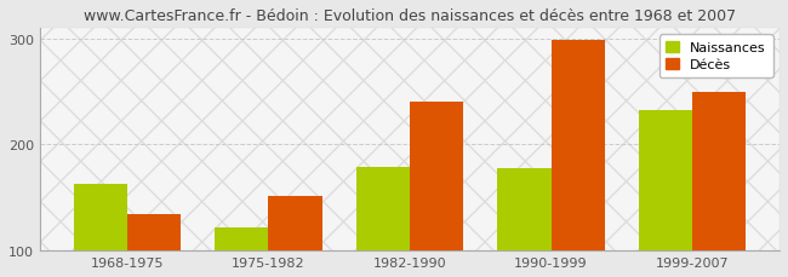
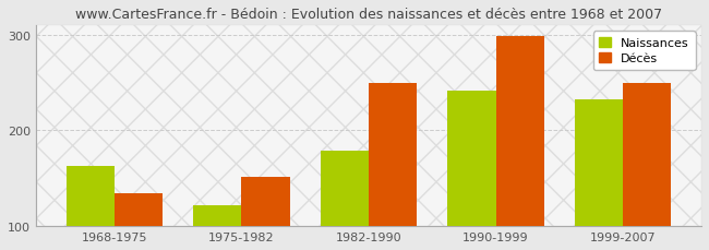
Décès/1982-1990: 240 -> 249
Naissances/1990-1999: 178 -> 242
